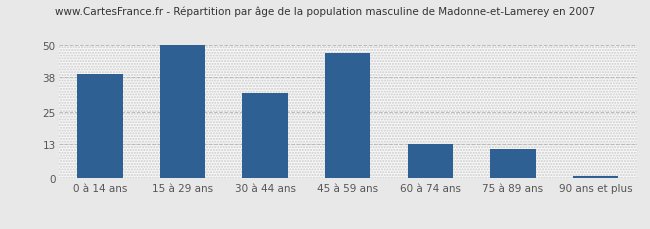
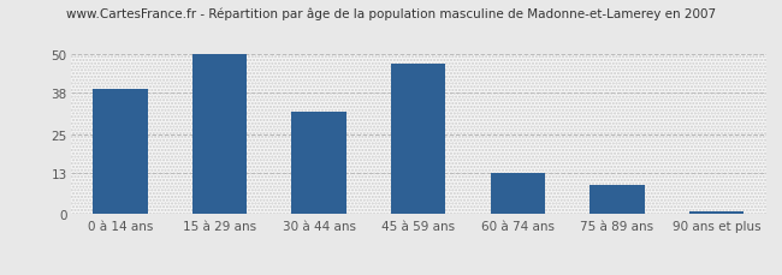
75 à 89 ans: 11 -> 9
